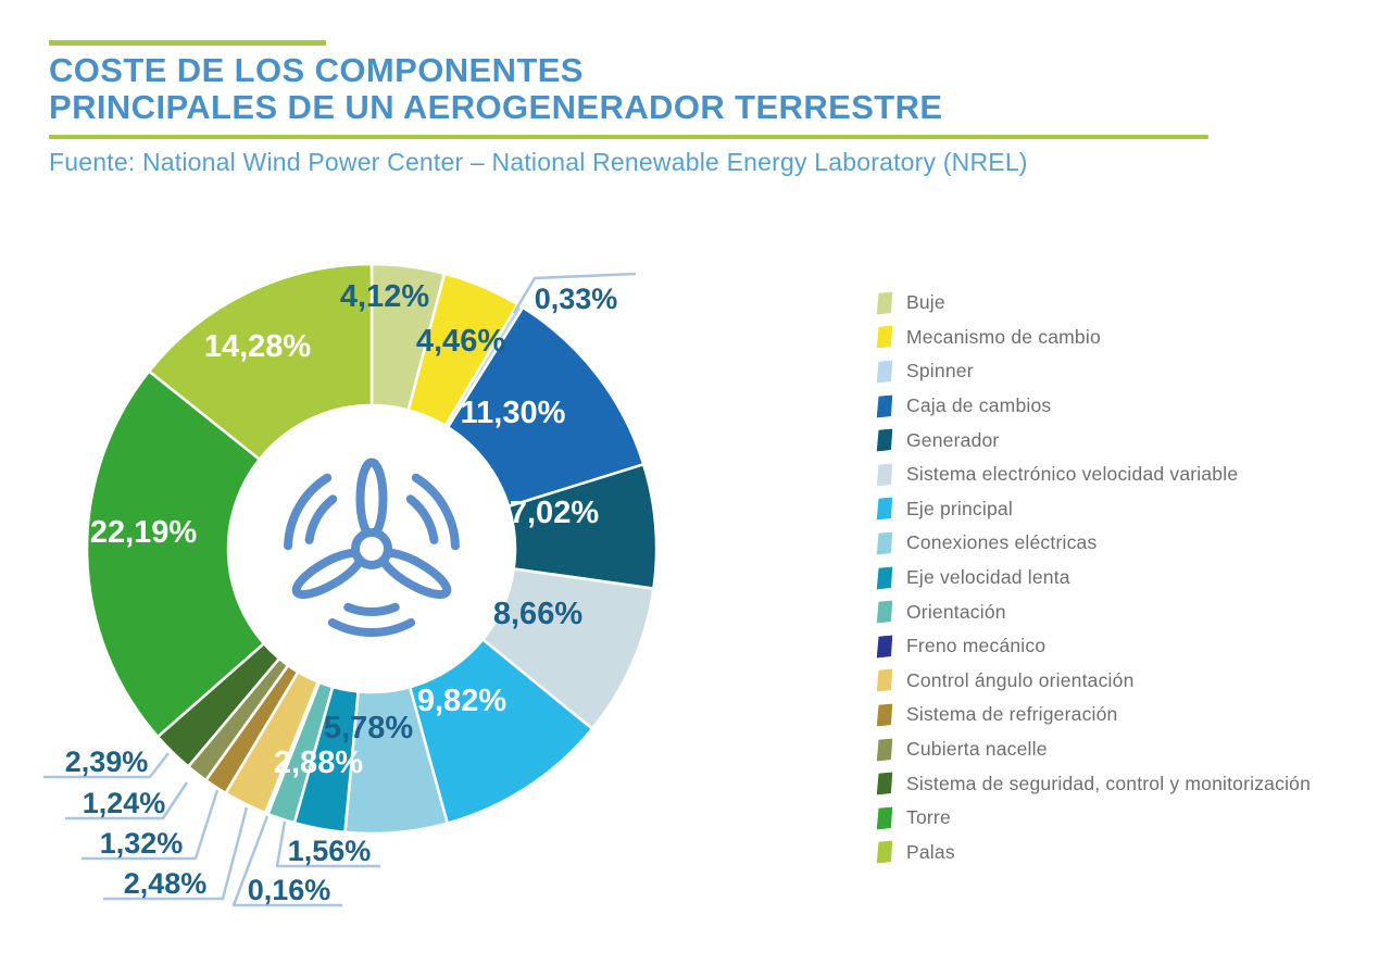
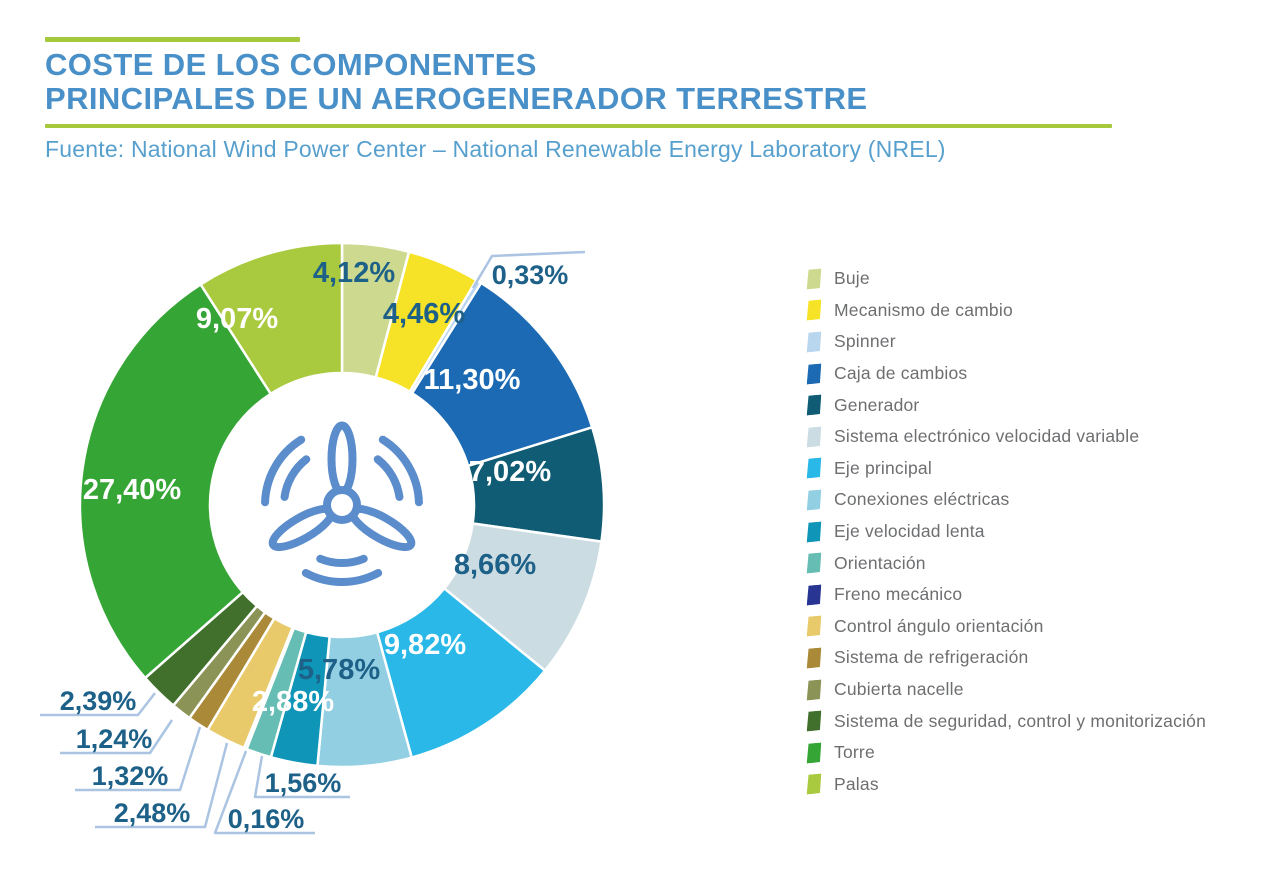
Torre: 22,19% -> 27,40%
Palas: 14,28% -> 9,07%
